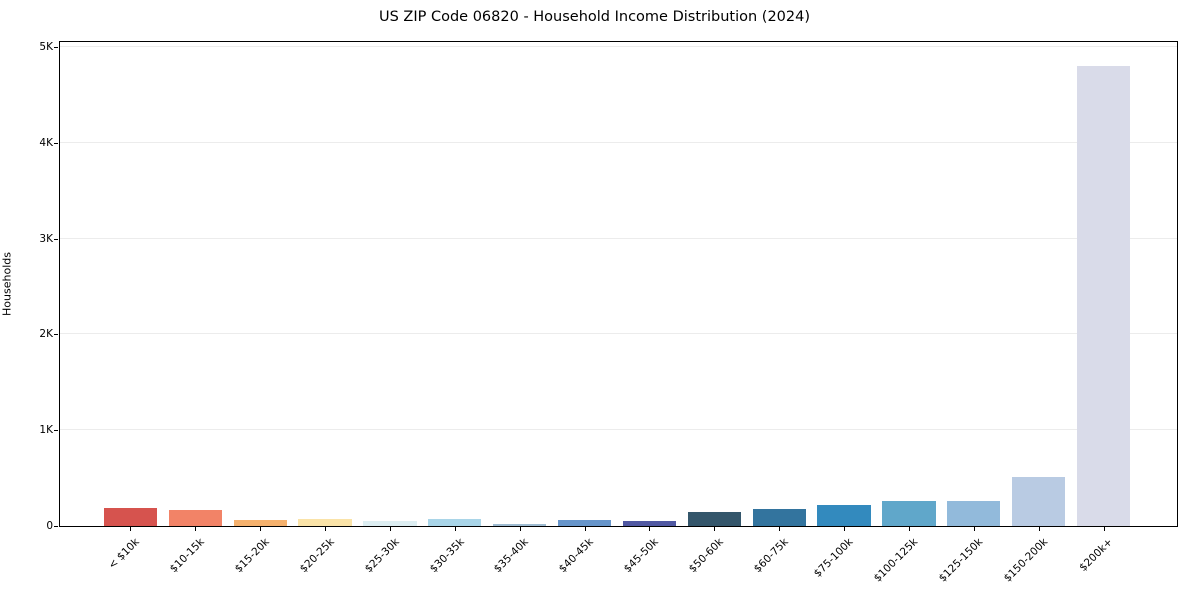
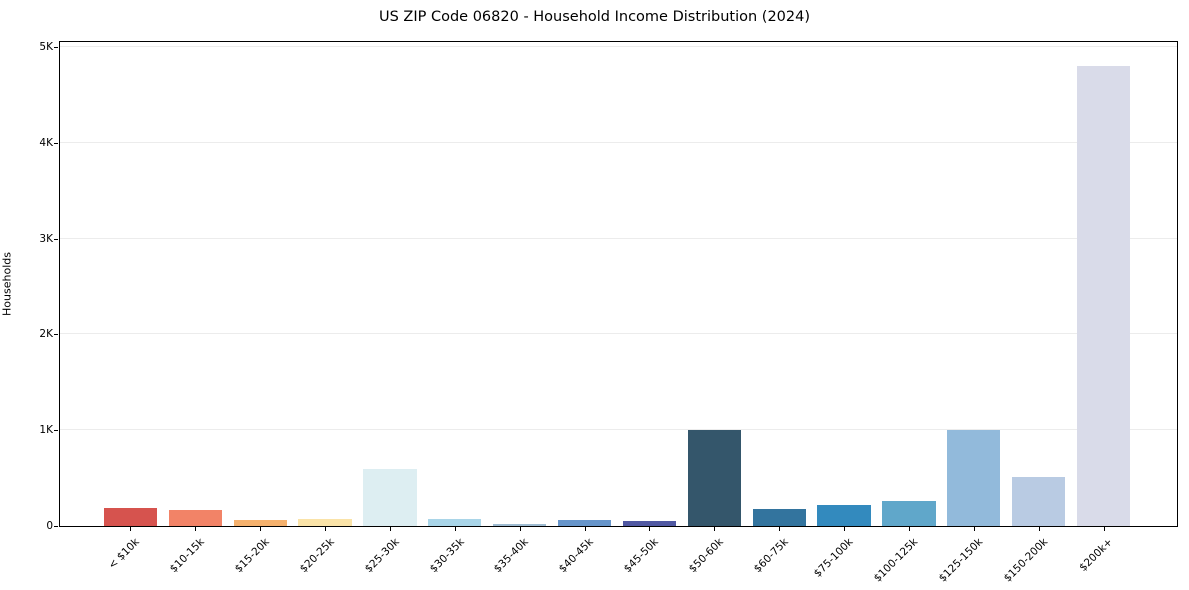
$25-30k: 0.1K -> 0.6K
$50-60k: 0.1K -> 1.0K
$125-150k: 0.3K -> 1.0K
